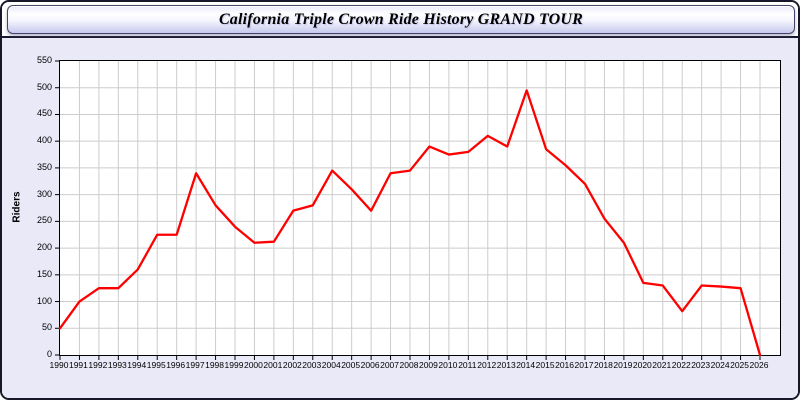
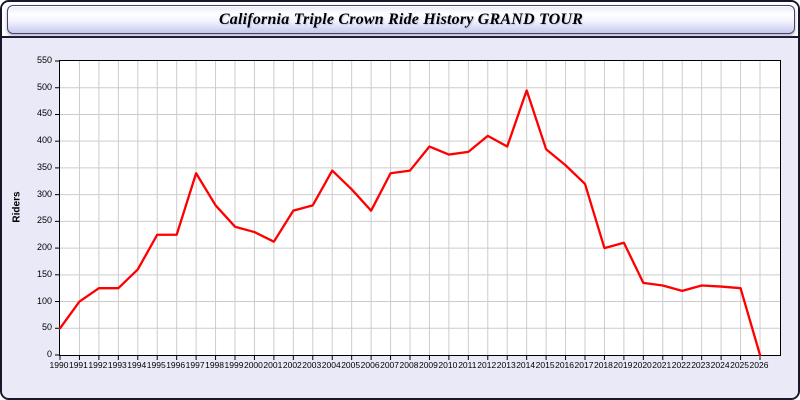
2000: 210 -> 230
2018: 260 -> 200
2022: 80 -> 120
